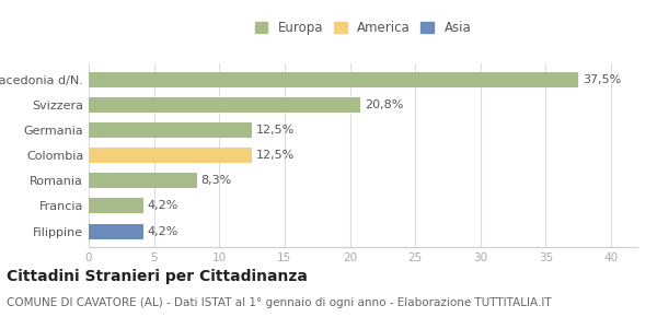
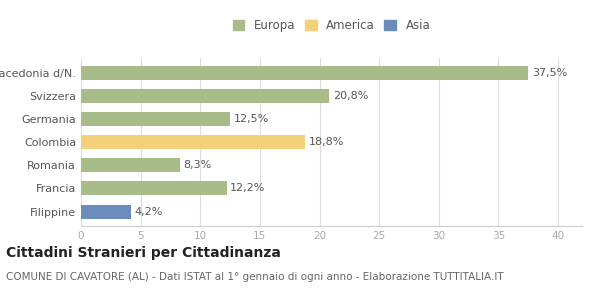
Colombia: 12,5% -> 18,8%
Francia: 4,2% -> 12,2%
